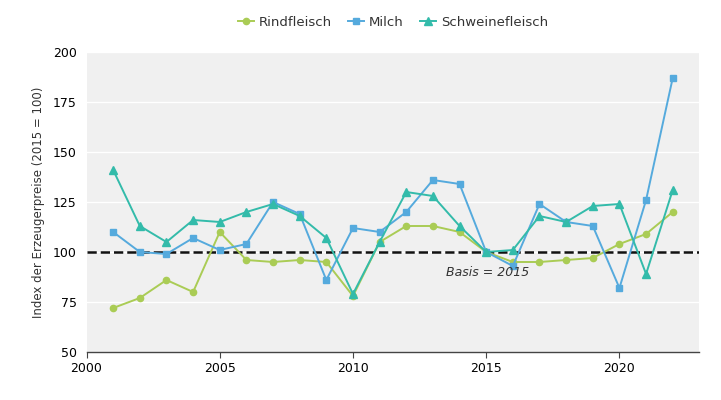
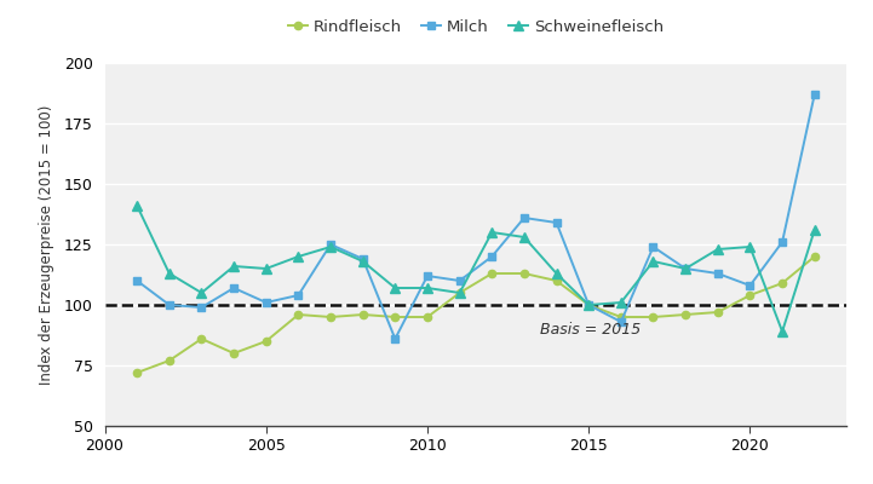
Rindfleisch/2005: 110 -> 85
Rindfleisch/2010: 78 -> 95
Schweinefleisch/2010: 79 -> 107
Milch/2020: 82 -> 108
